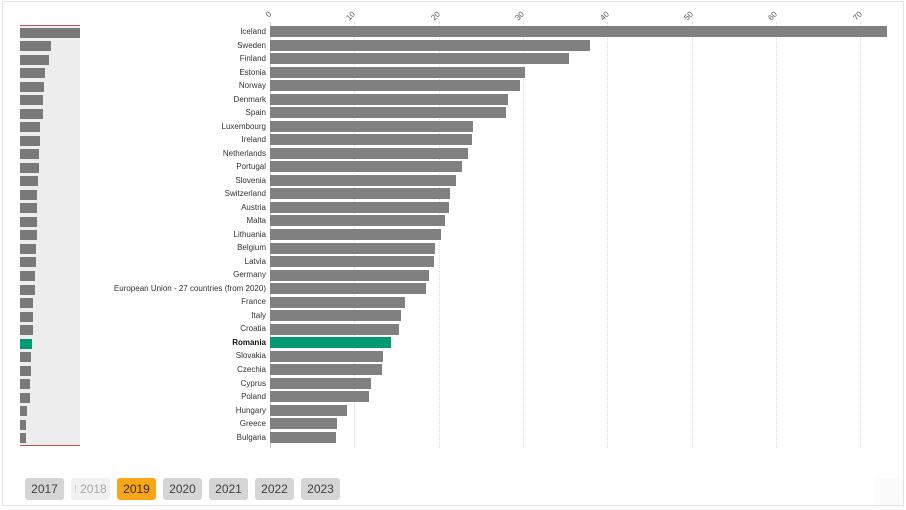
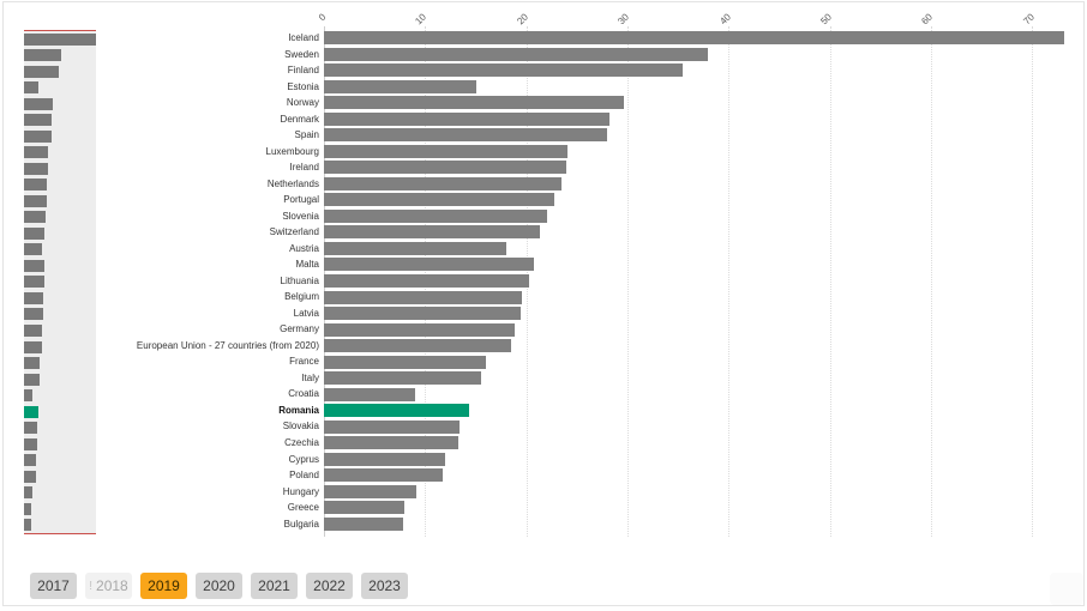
Estonia: 30 -> 15
Austria: 21 -> 18
Croatia: 15 -> 9
